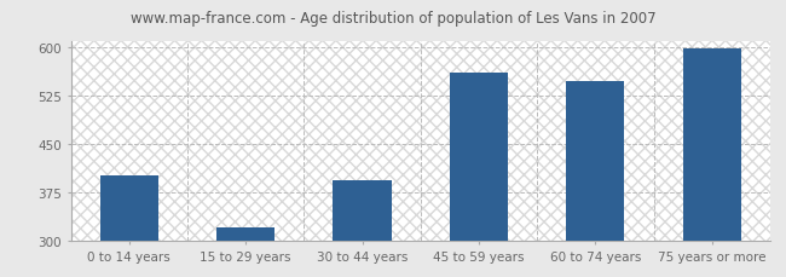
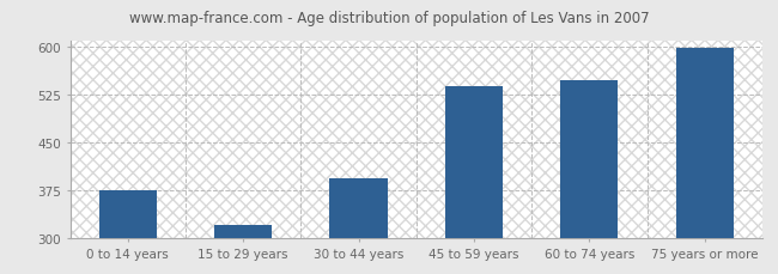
0 to 14 years: 402 -> 375
45 to 59 years: 560 -> 537
